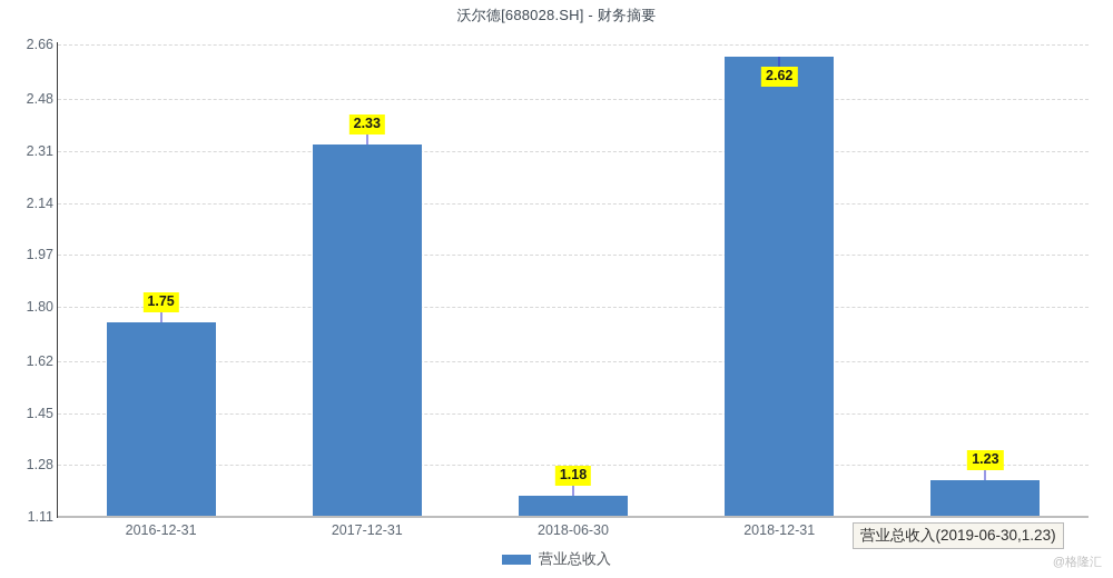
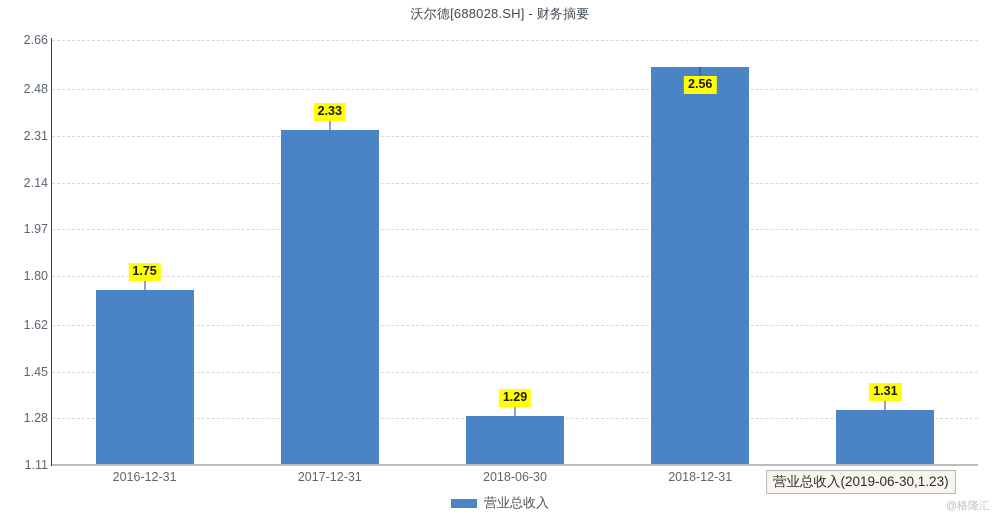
2018-06-30: 1.18 -> 1.29
2018-12-31: 2.62 -> 2.56
2019-06-30: 1.23 -> 1.31
